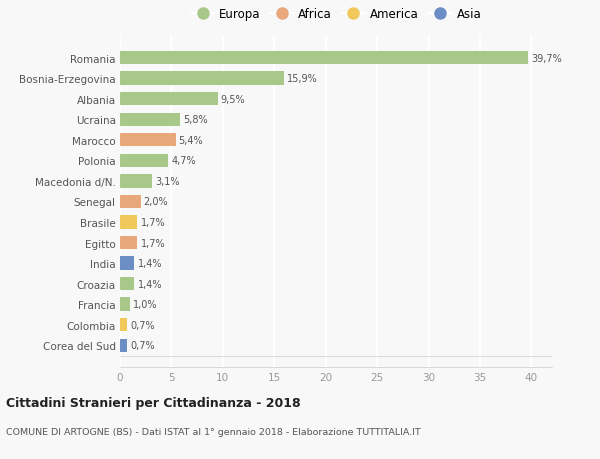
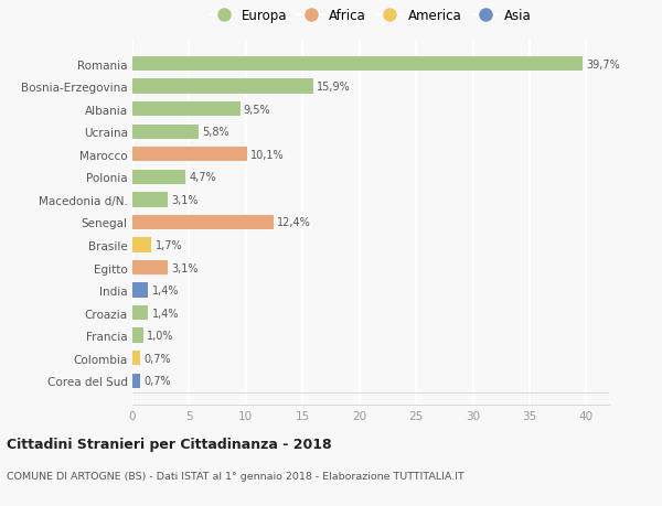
Marocco: 5,4% -> 10,1%
Senegal: 2,0% -> 12,4%
Egitto: 1,7% -> 3,1%
